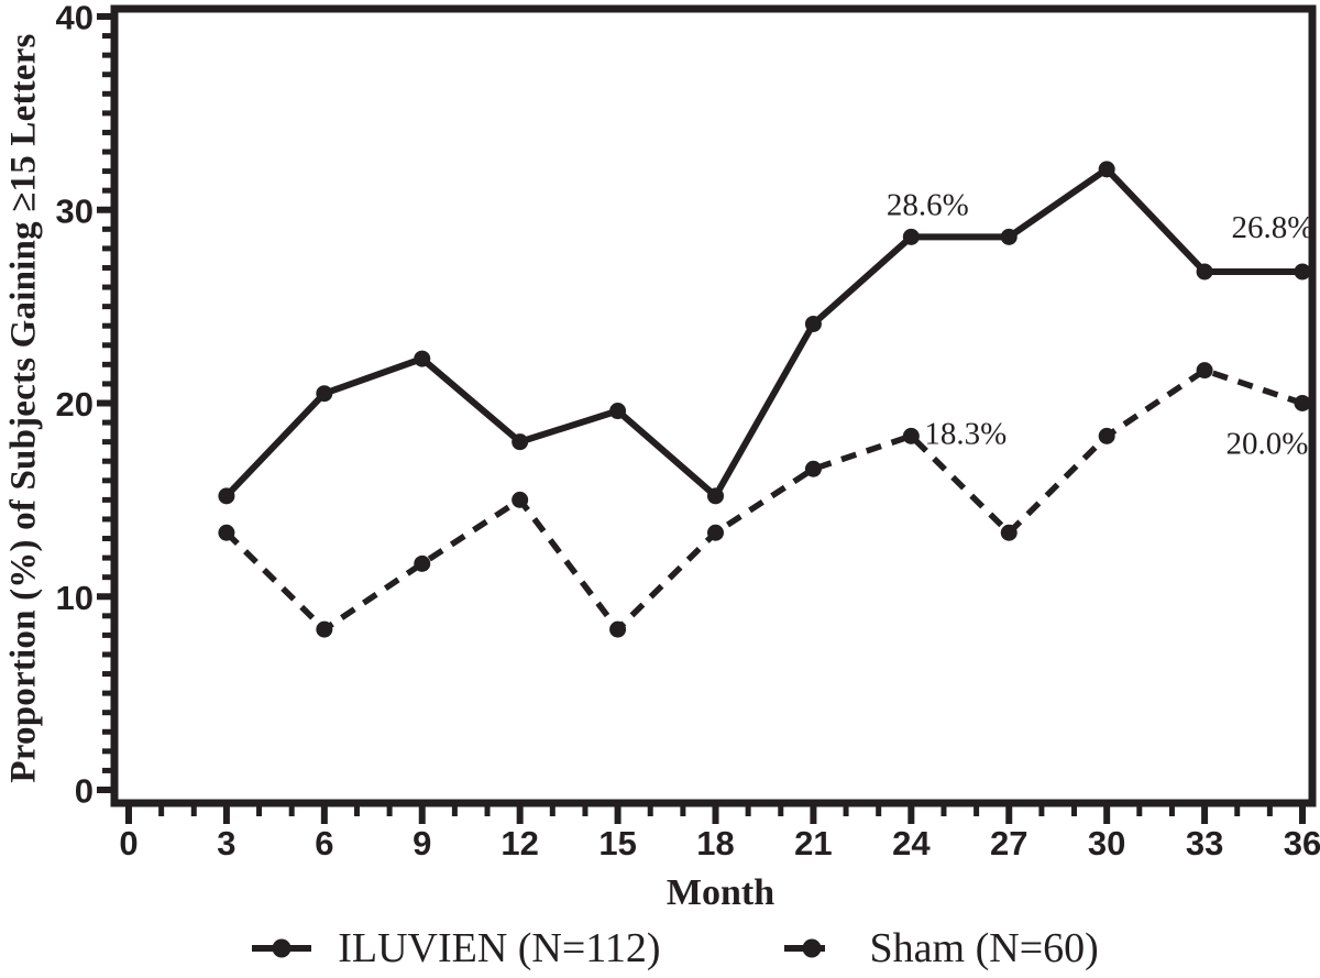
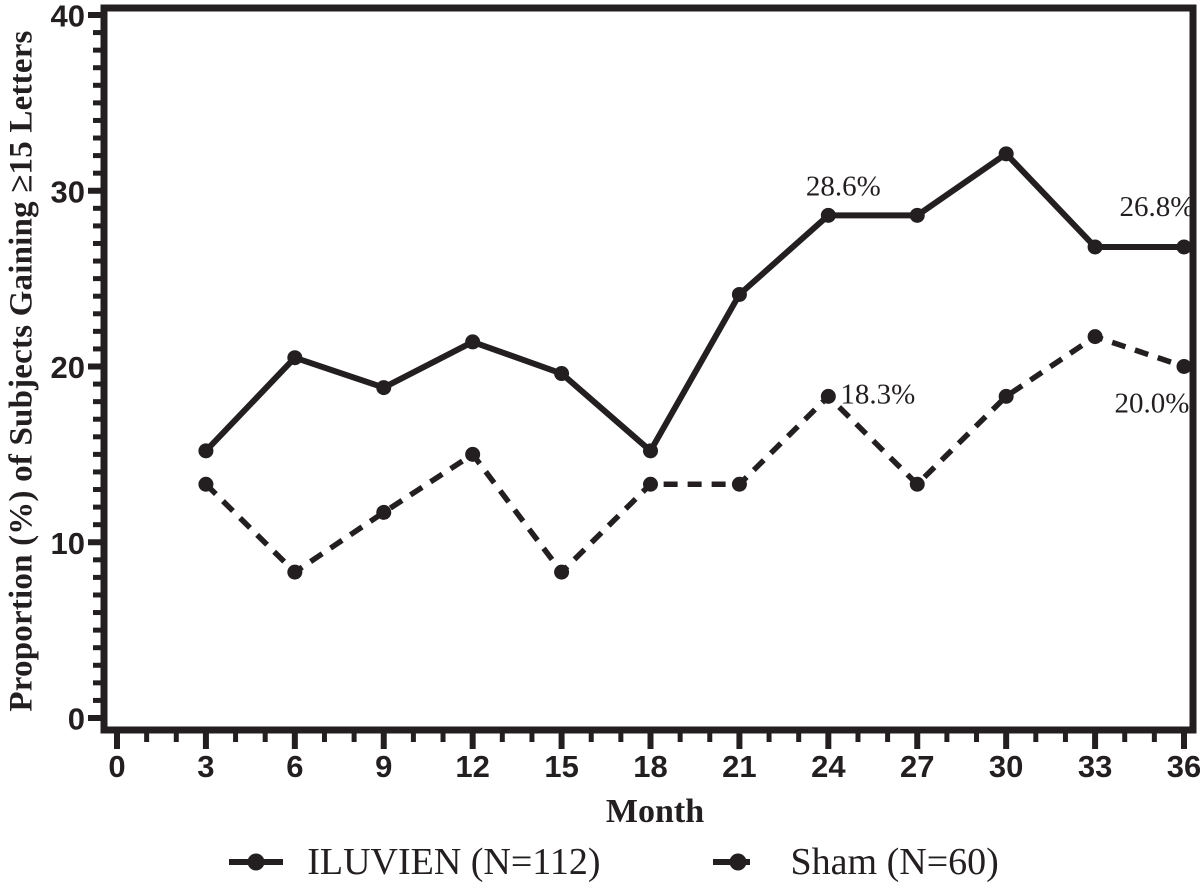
ILUVIEN (N=112)/9: 22.3 -> 18.8
ILUVIEN (N=112)/12: 18.0 -> 21.4
Sham (N=60)/21: 16.6 -> 13.3
